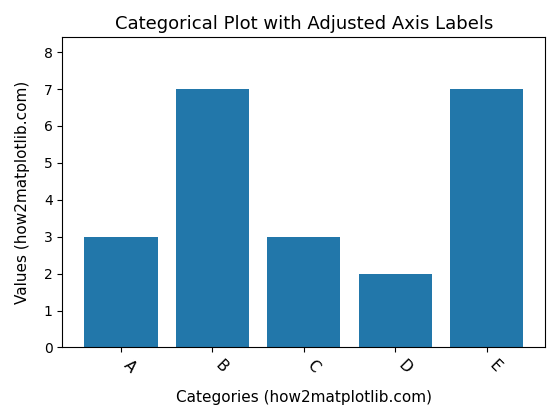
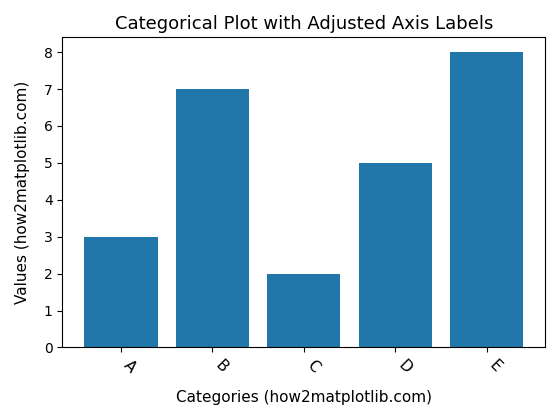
C: 3 -> 2
D: 2 -> 5
E: 7 -> 8
